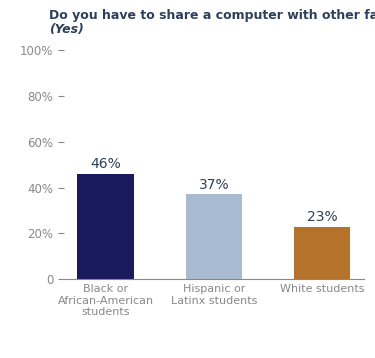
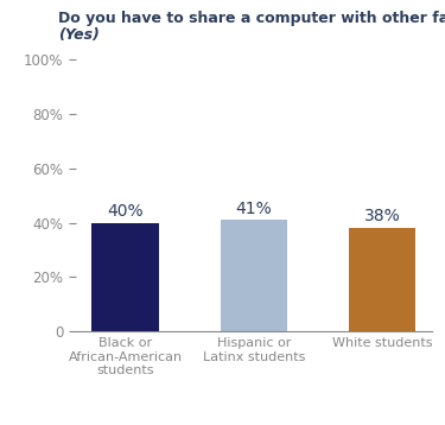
Black or African-American students: 46% -> 40%
Hispanic or Latinx students: 37% -> 41%
White students: 23% -> 38%
